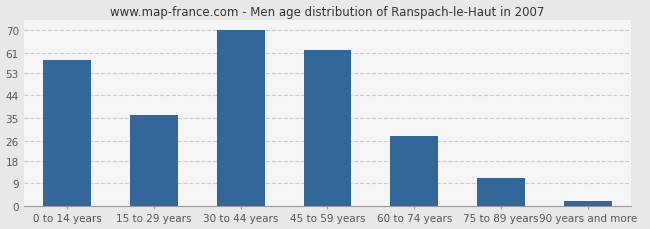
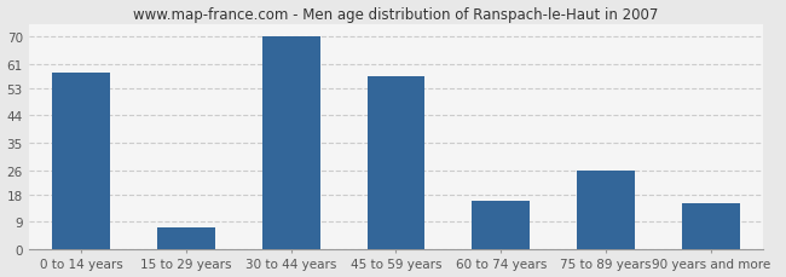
15 to 29 years: 36 -> 7
45 to 59 years: 62 -> 57
60 to 74 years: 28 -> 16
75 to 89 years: 11 -> 26
90 years and more: 2 -> 15
